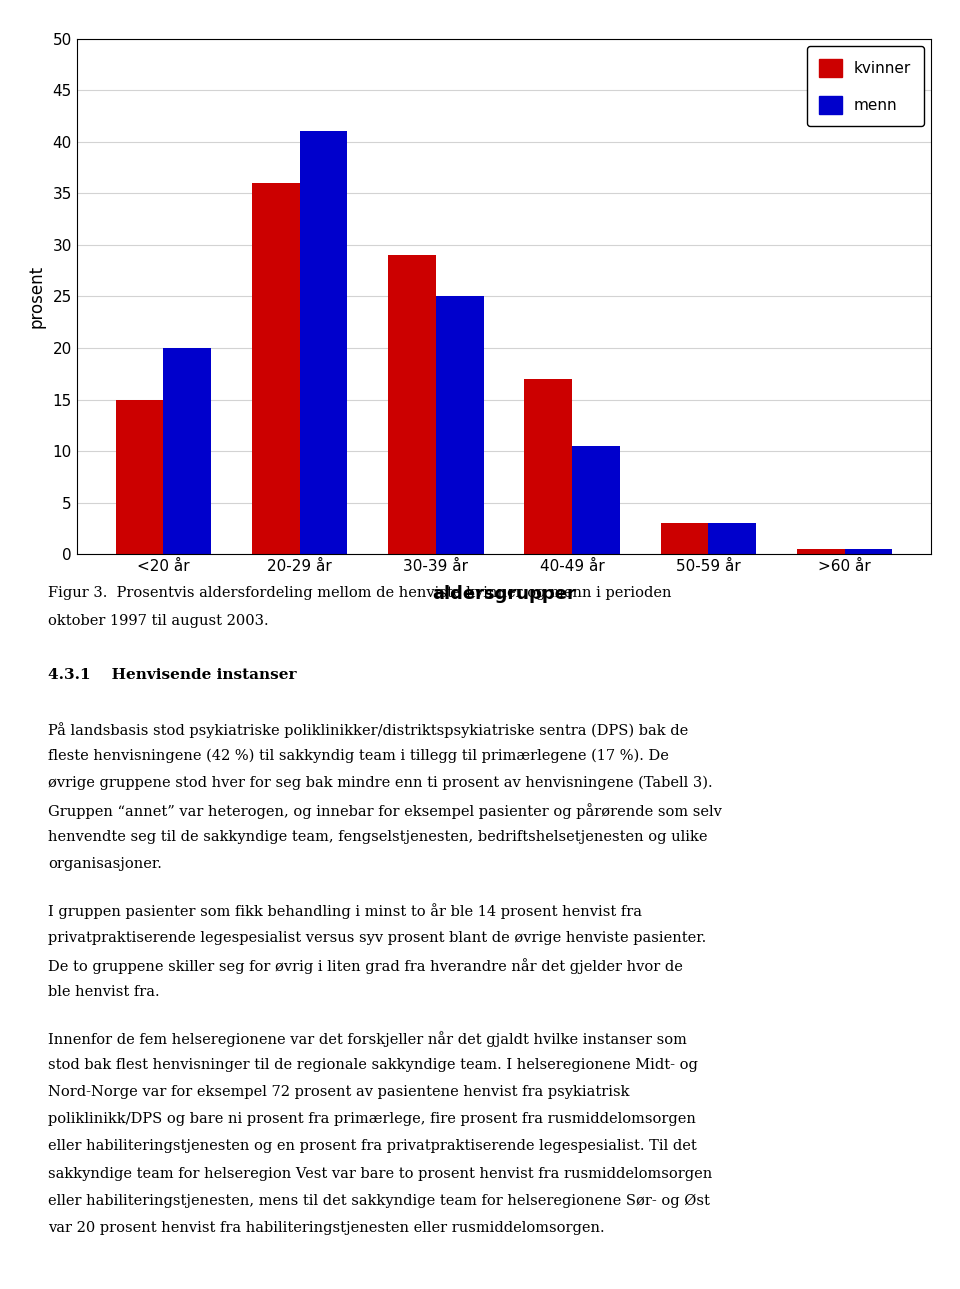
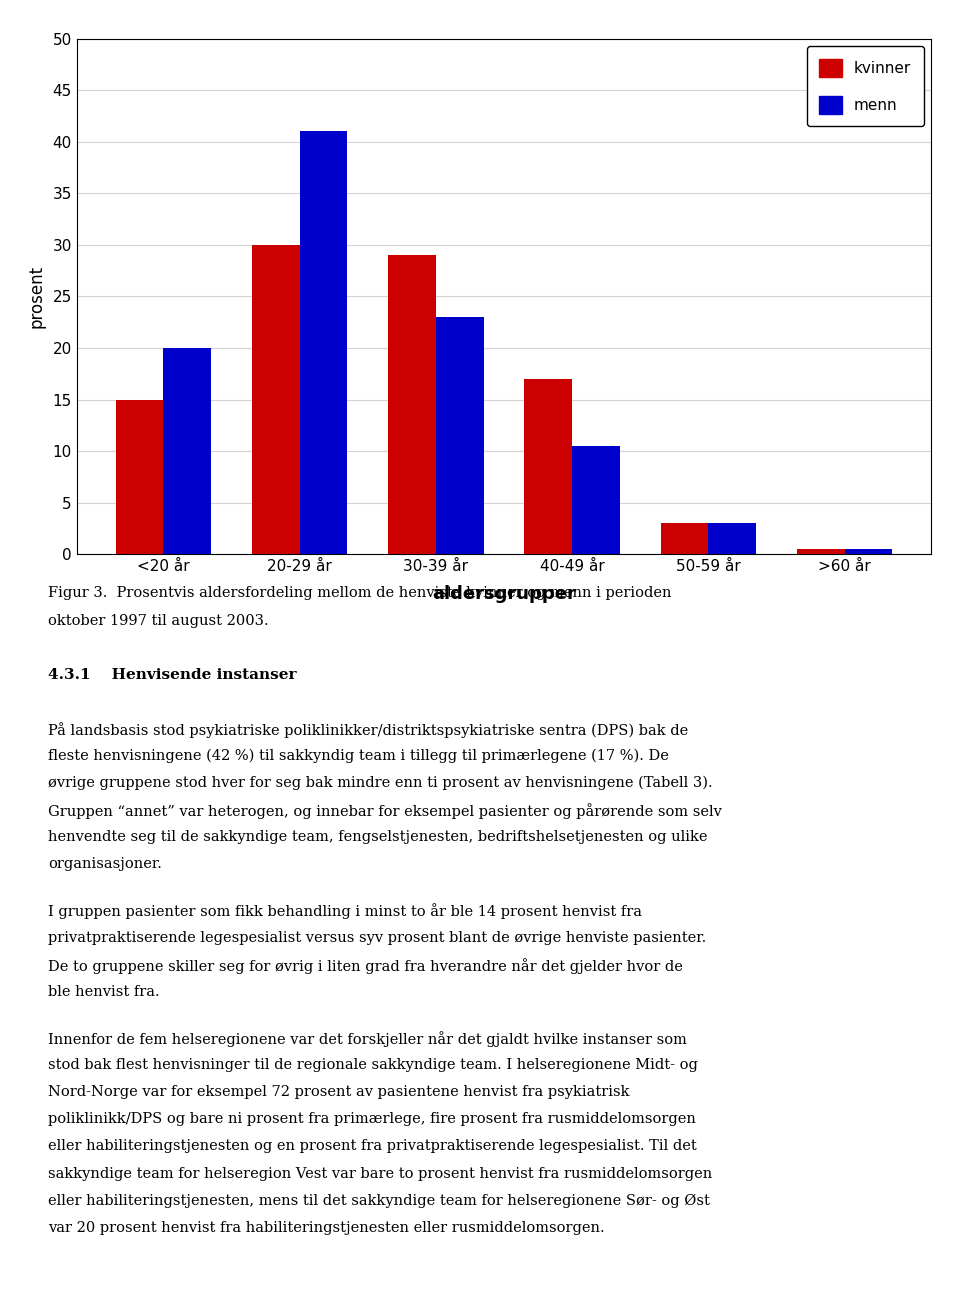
kvinner/20-29 år: 36.0 -> 30.0
menn/30-39 år: 25.0 -> 23.0
